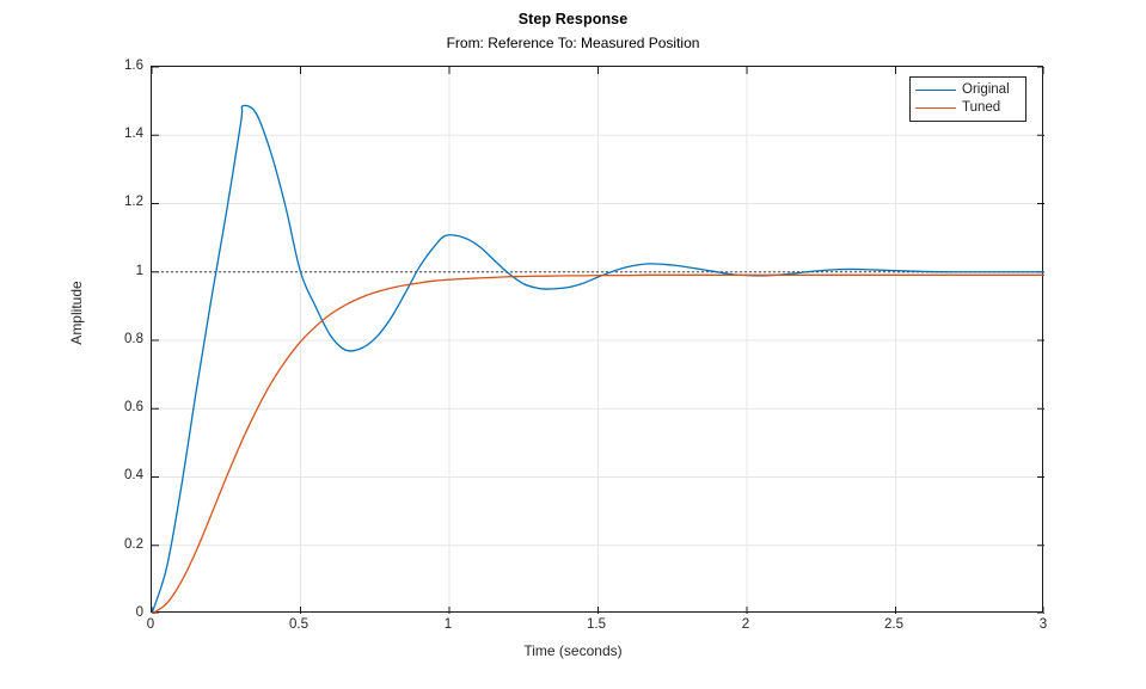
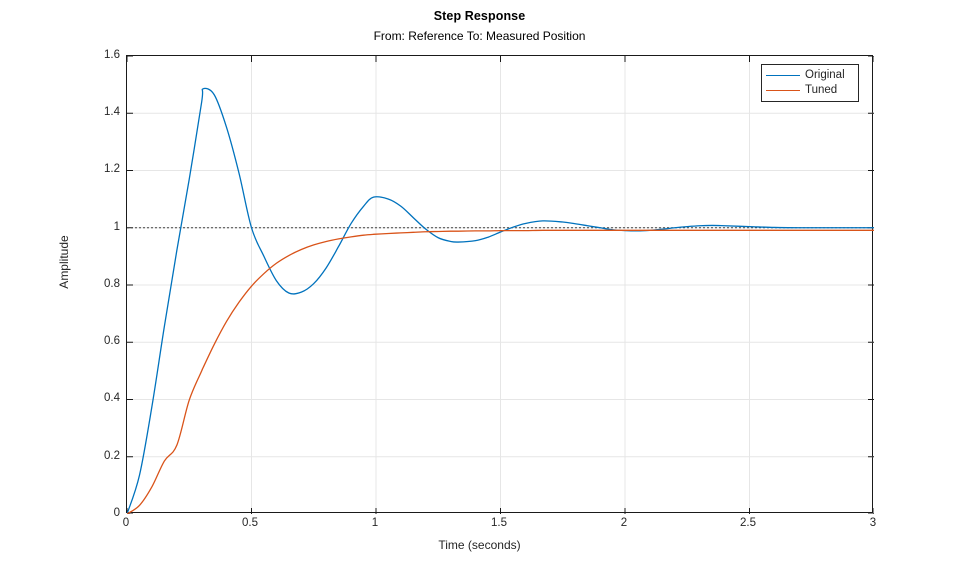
Tuned/0.2: 0,29 -> 0,24
